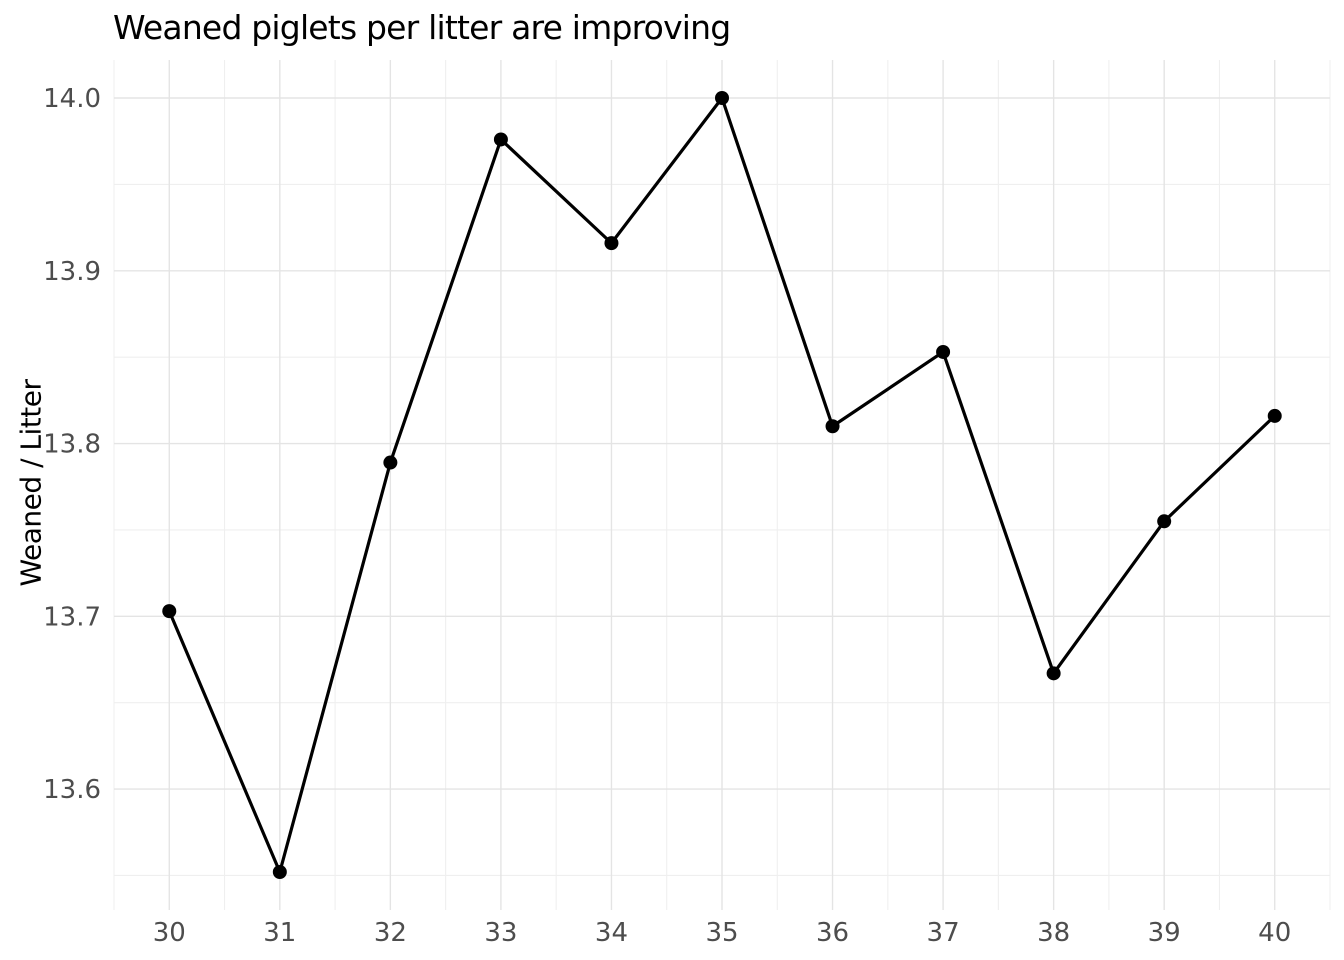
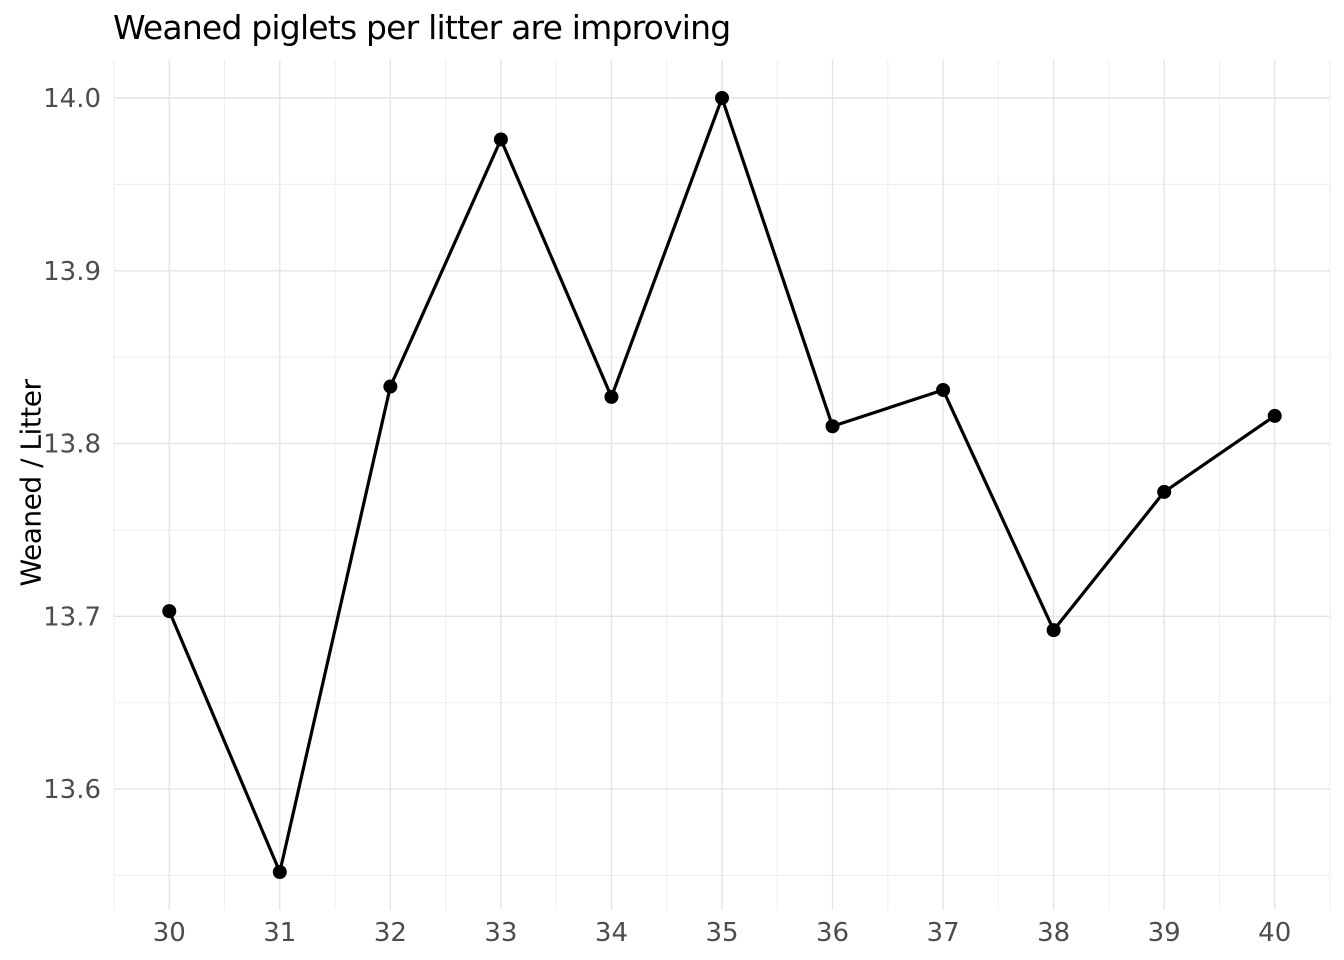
32: 13.789 -> 13.833
34: 13.916 -> 13.827
37: 13.853 -> 13.831
38: 13.667 -> 13.692
39: 13.755 -> 13.772
